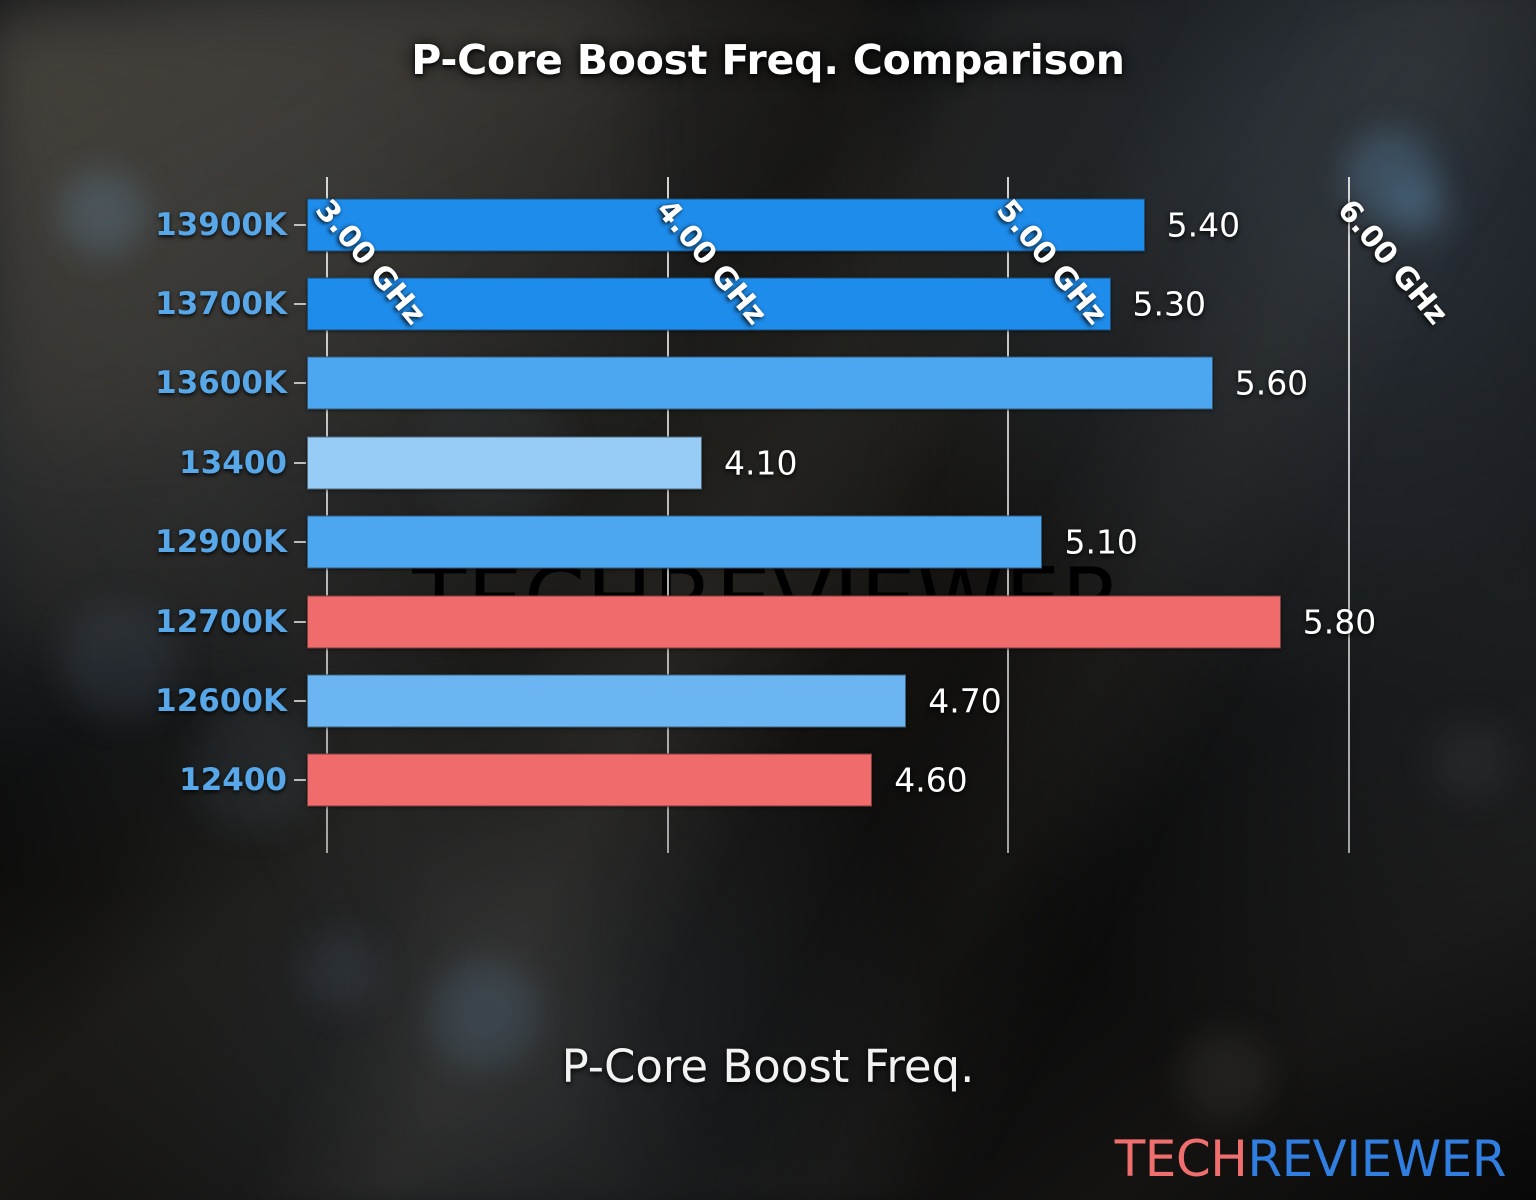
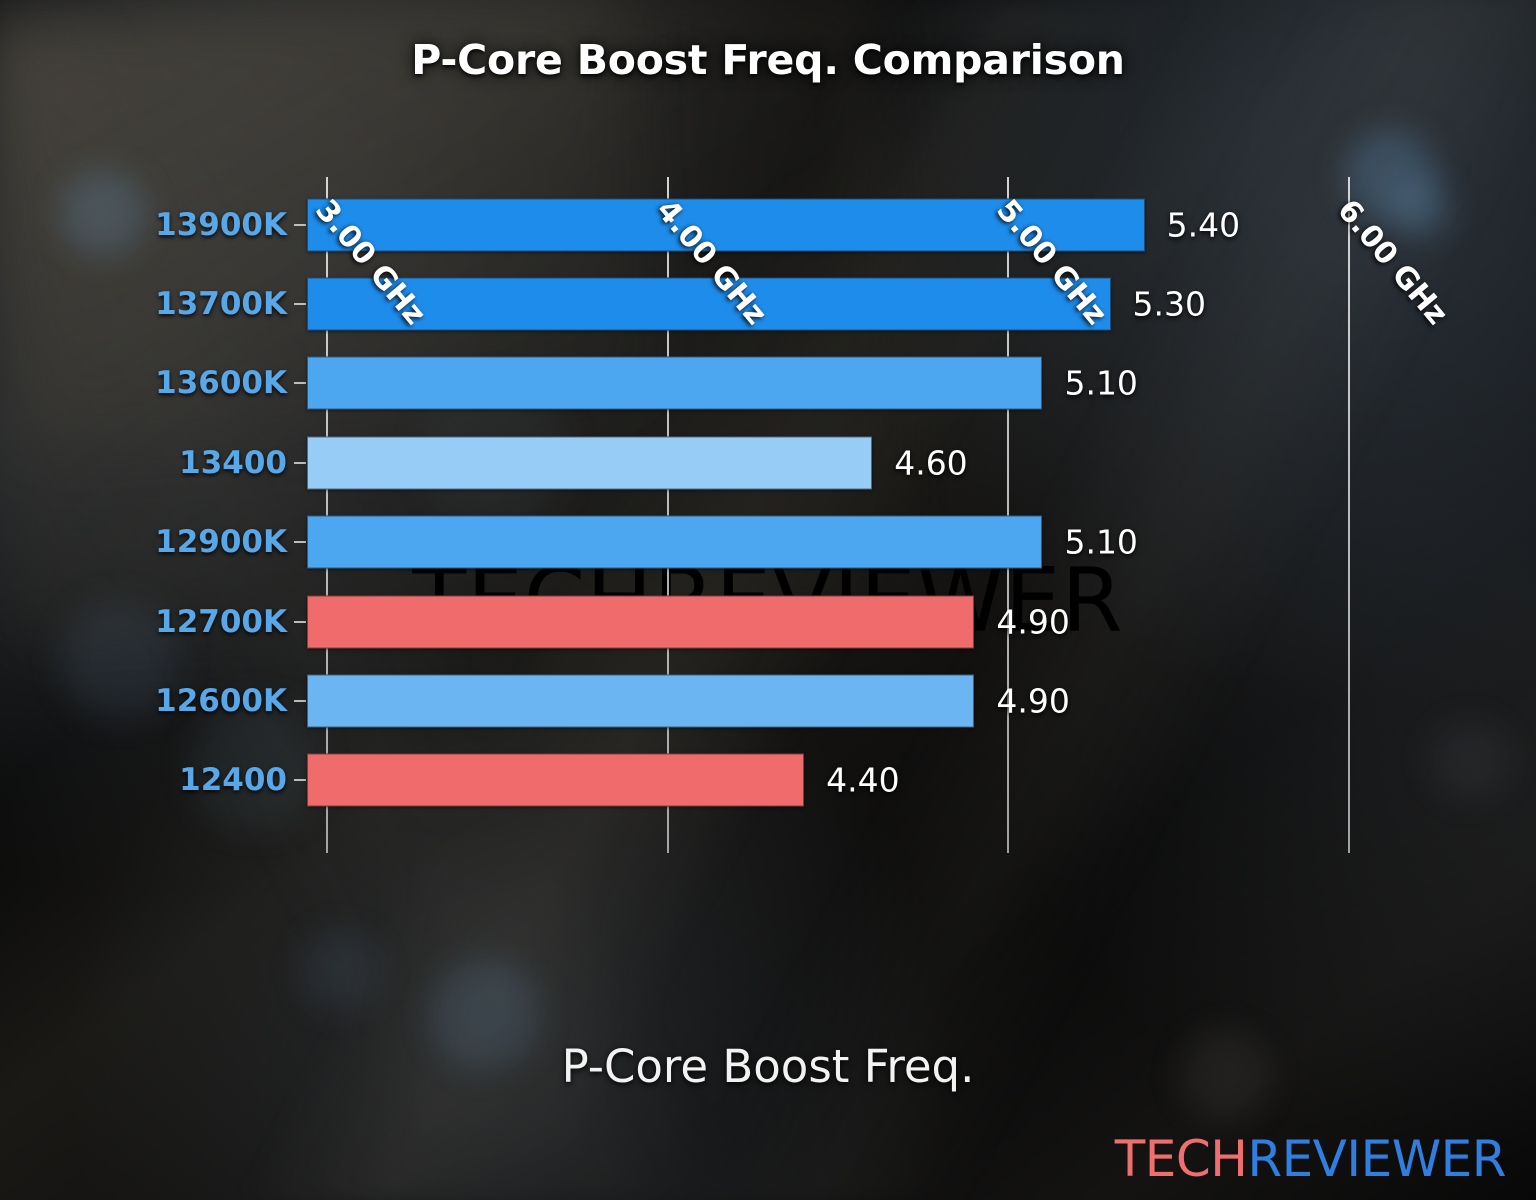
13600K: 5.60 -> 5.10
13400: 4.10 -> 4.60
12700K: 5.80 -> 4.90
12600K: 4.70 -> 4.90
12400: 4.60 -> 4.40
